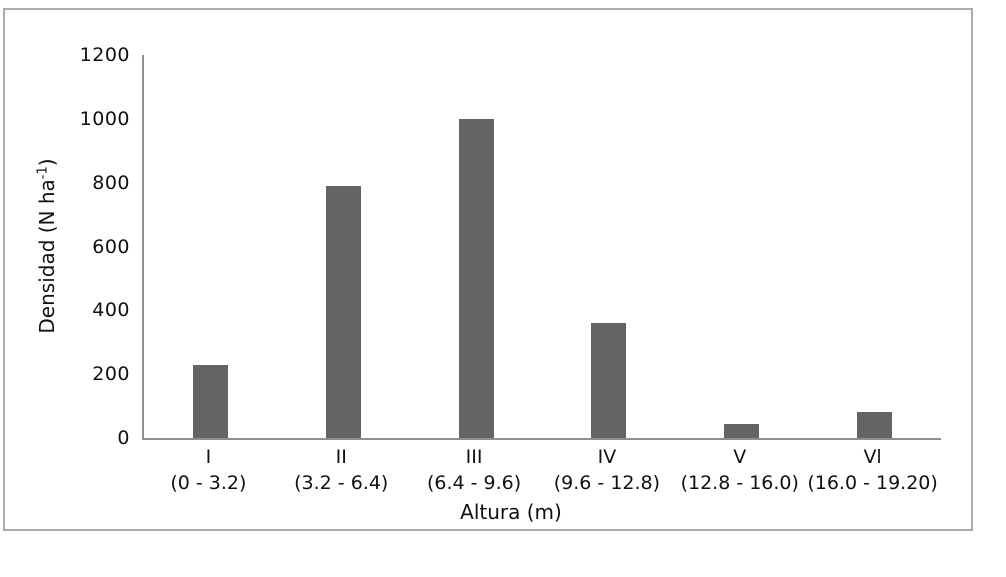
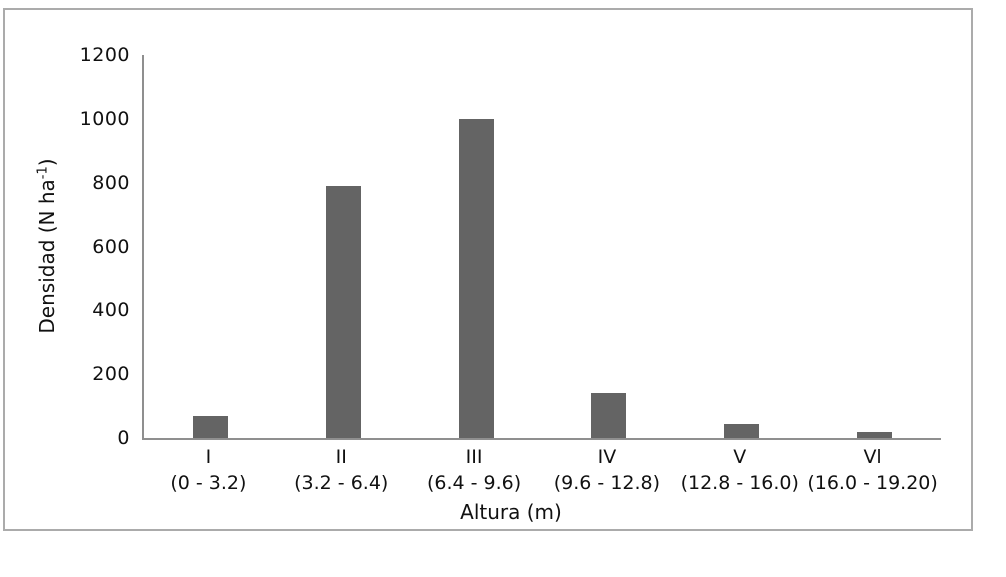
I: 230 -> 70
IV: 360 -> 140
Vl: 80 -> 20
